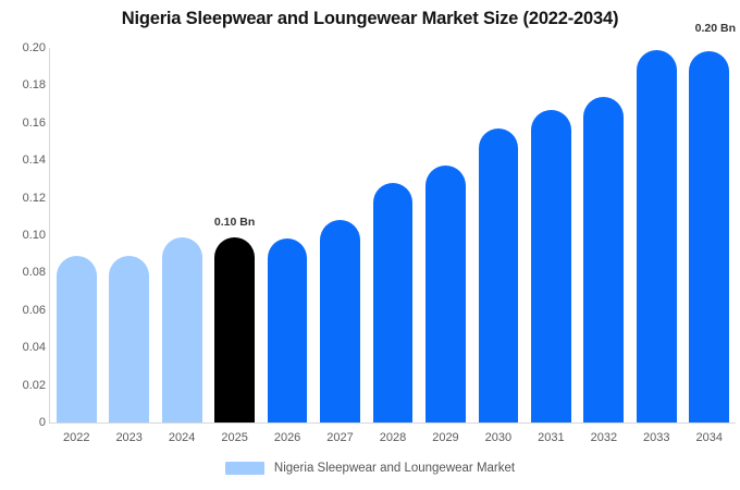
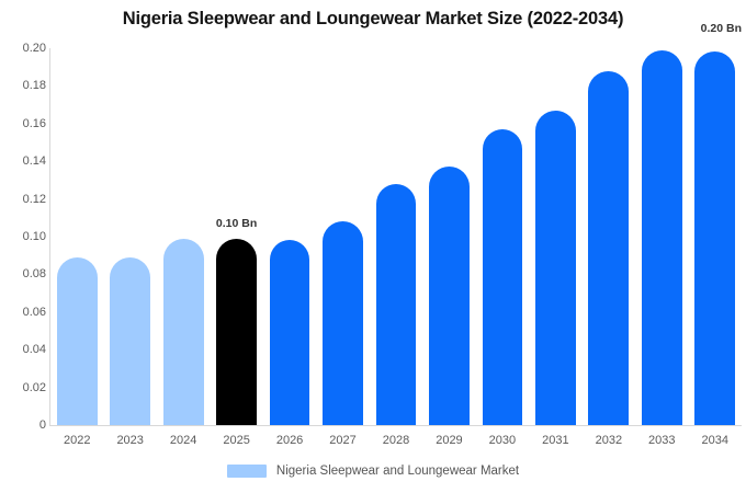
2032: 0.174 -> 0.188
